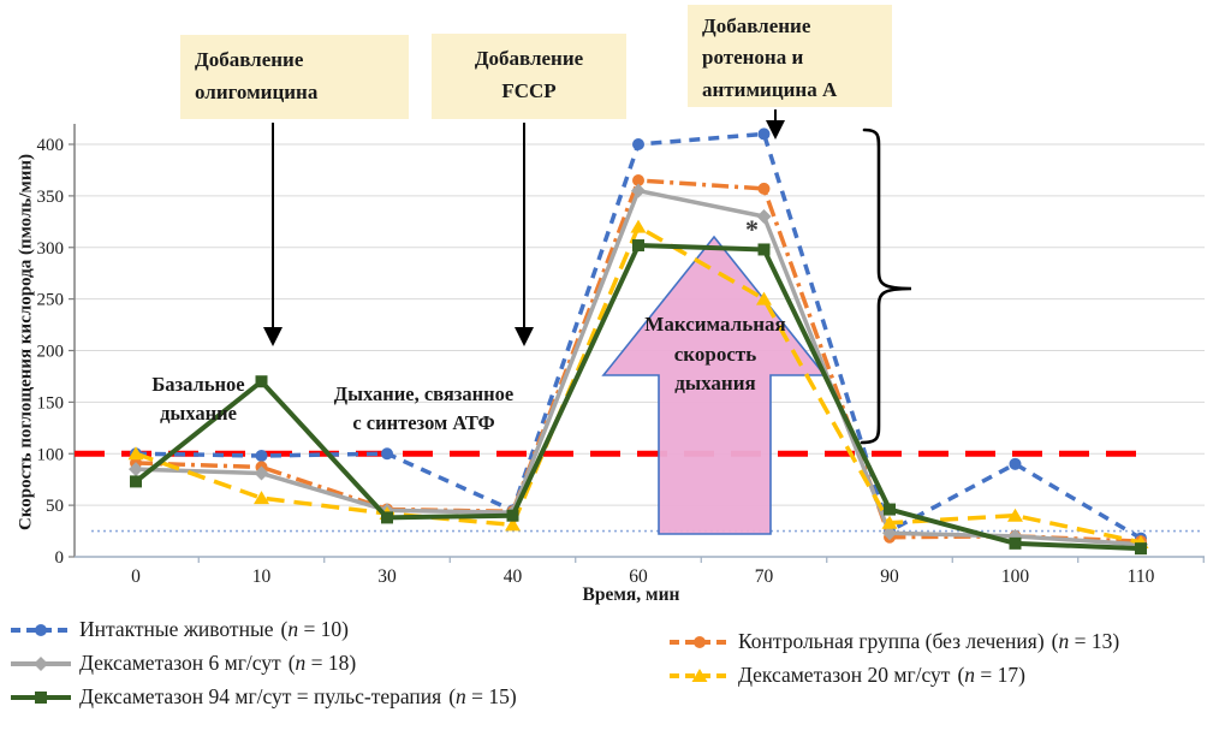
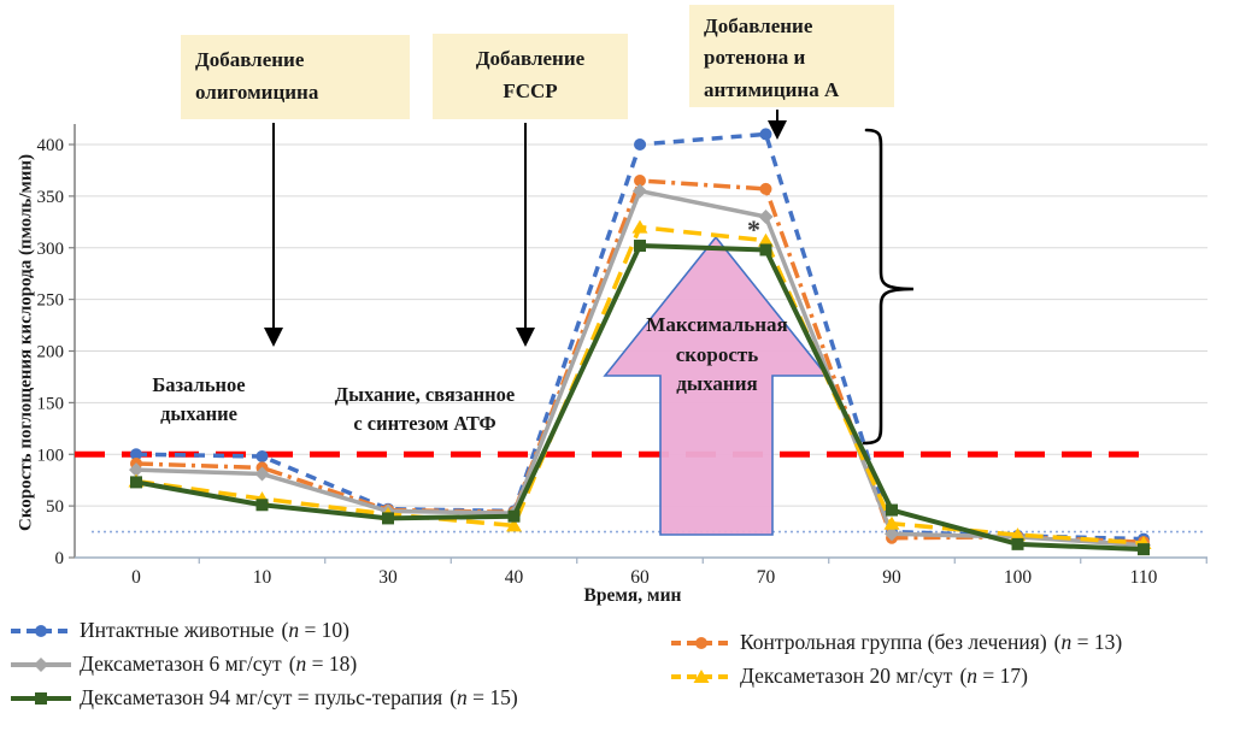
Дексаметазон 20 мг/сут/0: 100 -> 70
Дексаметазон 94 мг/сут = пульс-терапия/10: 170 -> 50
Интактные животные/30: 100 -> 50
Дексаметазон 20 мг/сут/70: 250 -> 310
Интактные животные/100: 90 -> 20
Дексаметазон 20 мг/сут/100: 40 -> 20
